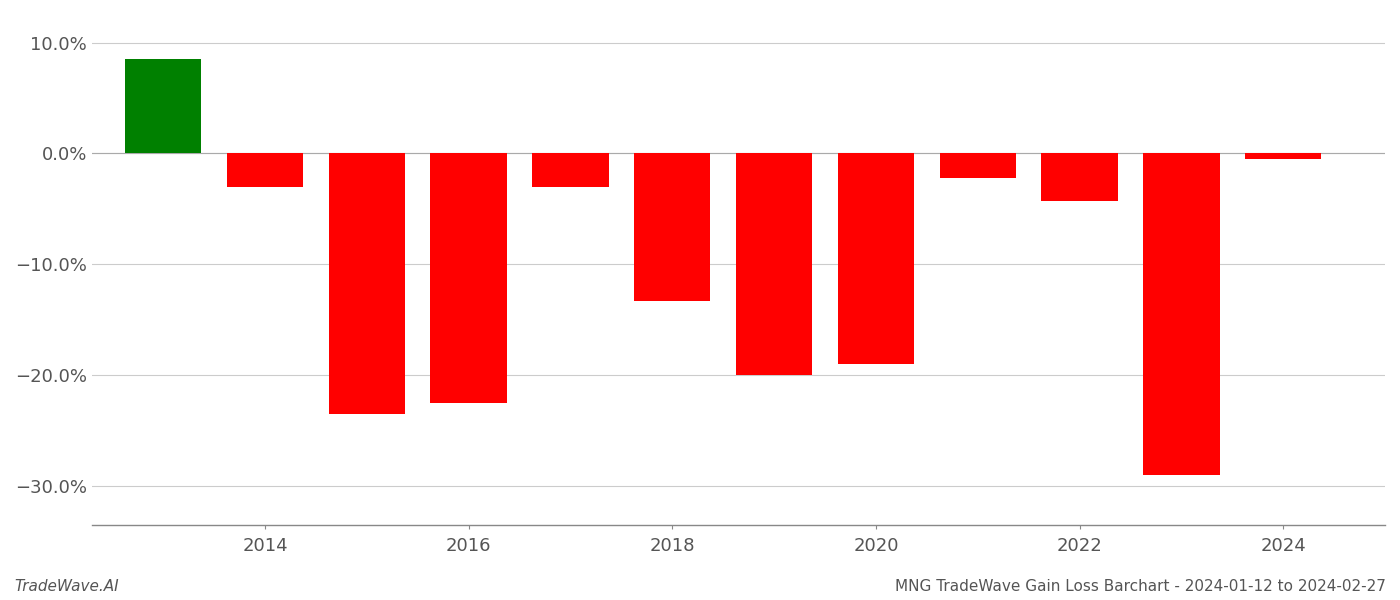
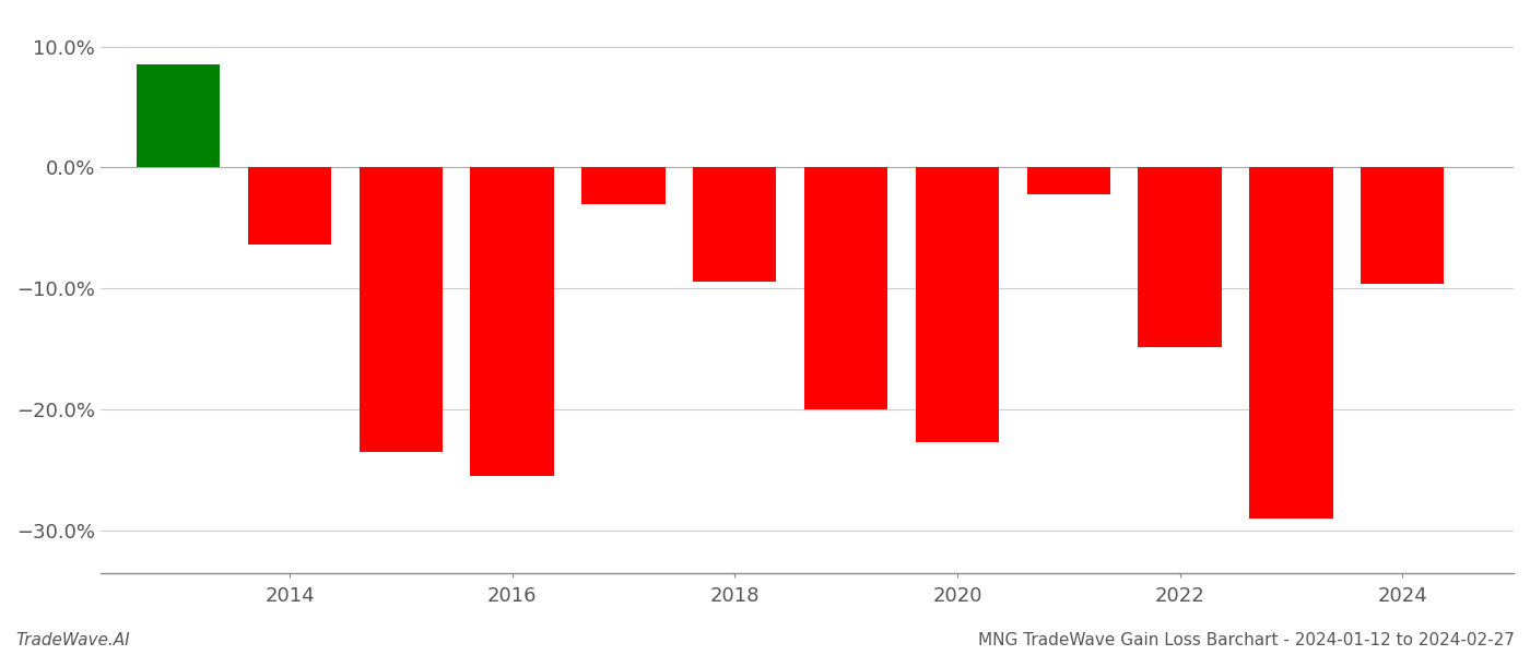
2014: -3.0% -> -6.4%
2016: -22.5% -> -25.5%
2018: -13.3% -> -9.4%
2020: -19.0% -> -22.7%
2022: -4.3% -> -14.9%
2024: -0.5% -> -9.6%
